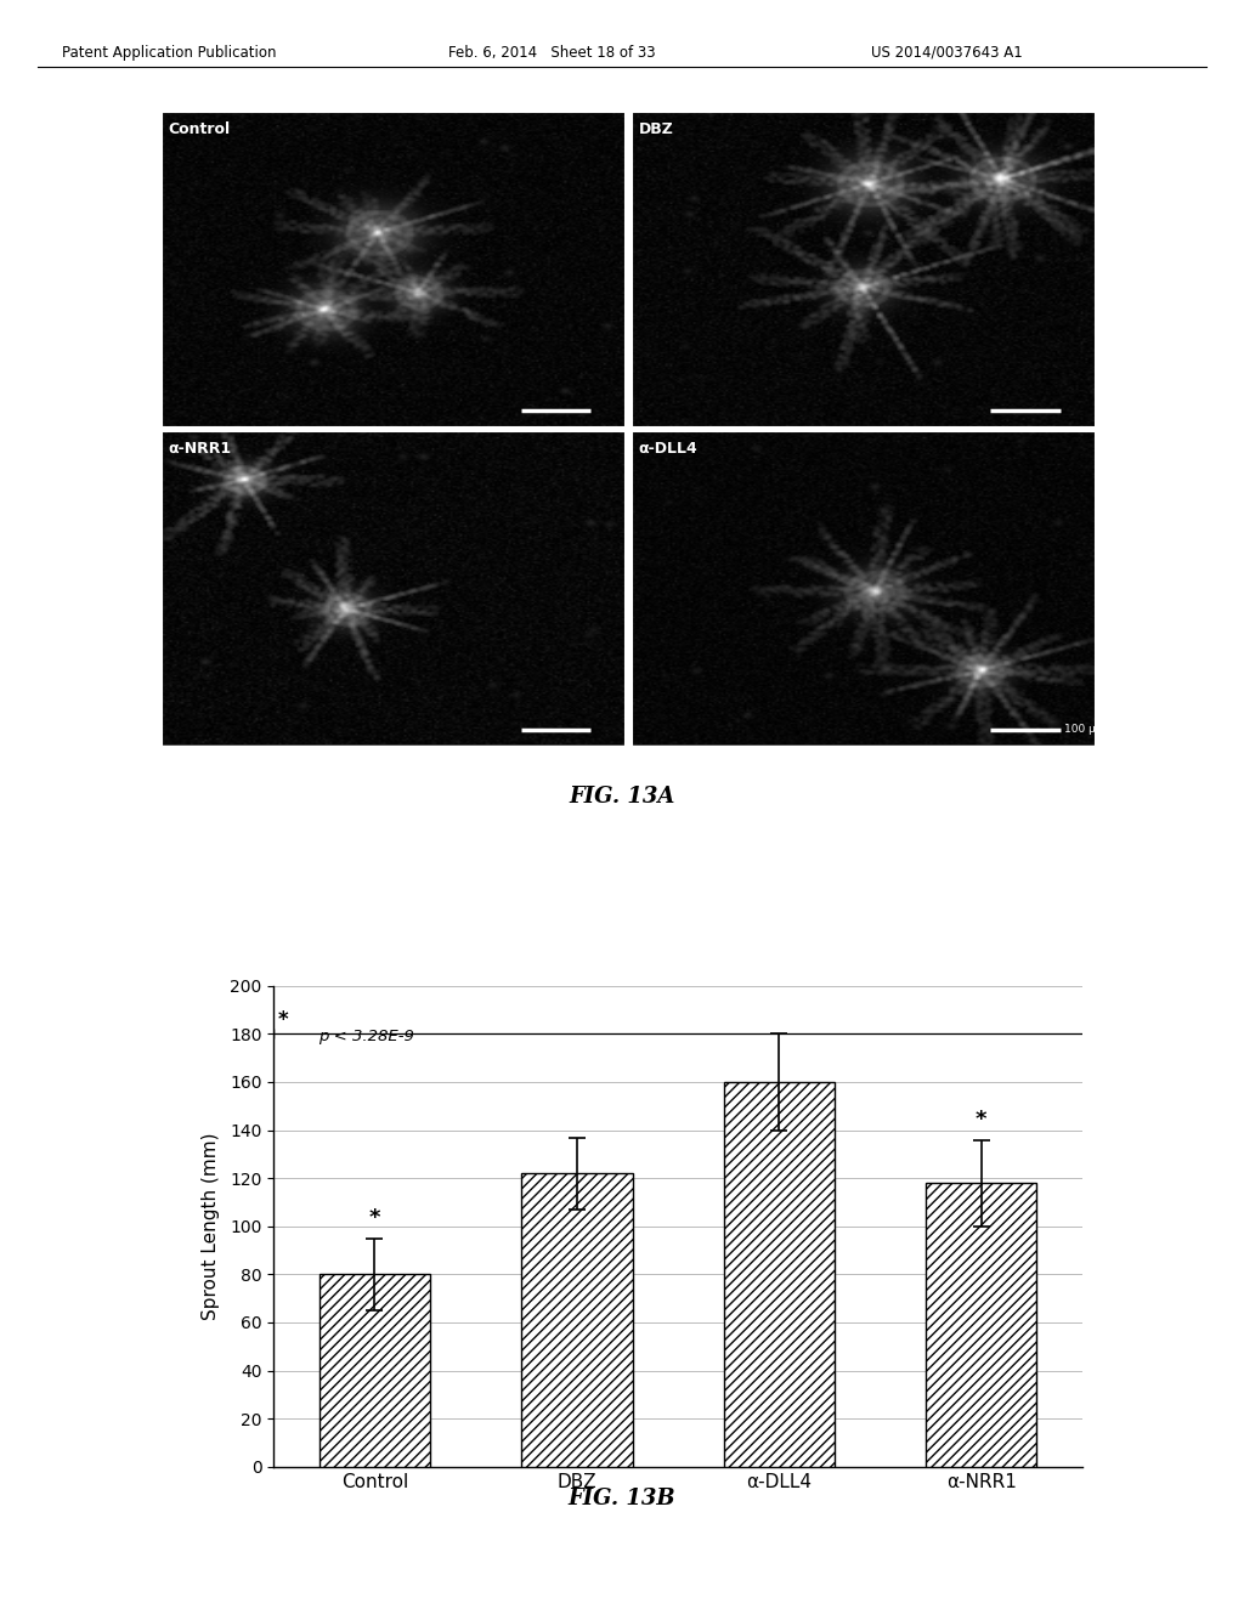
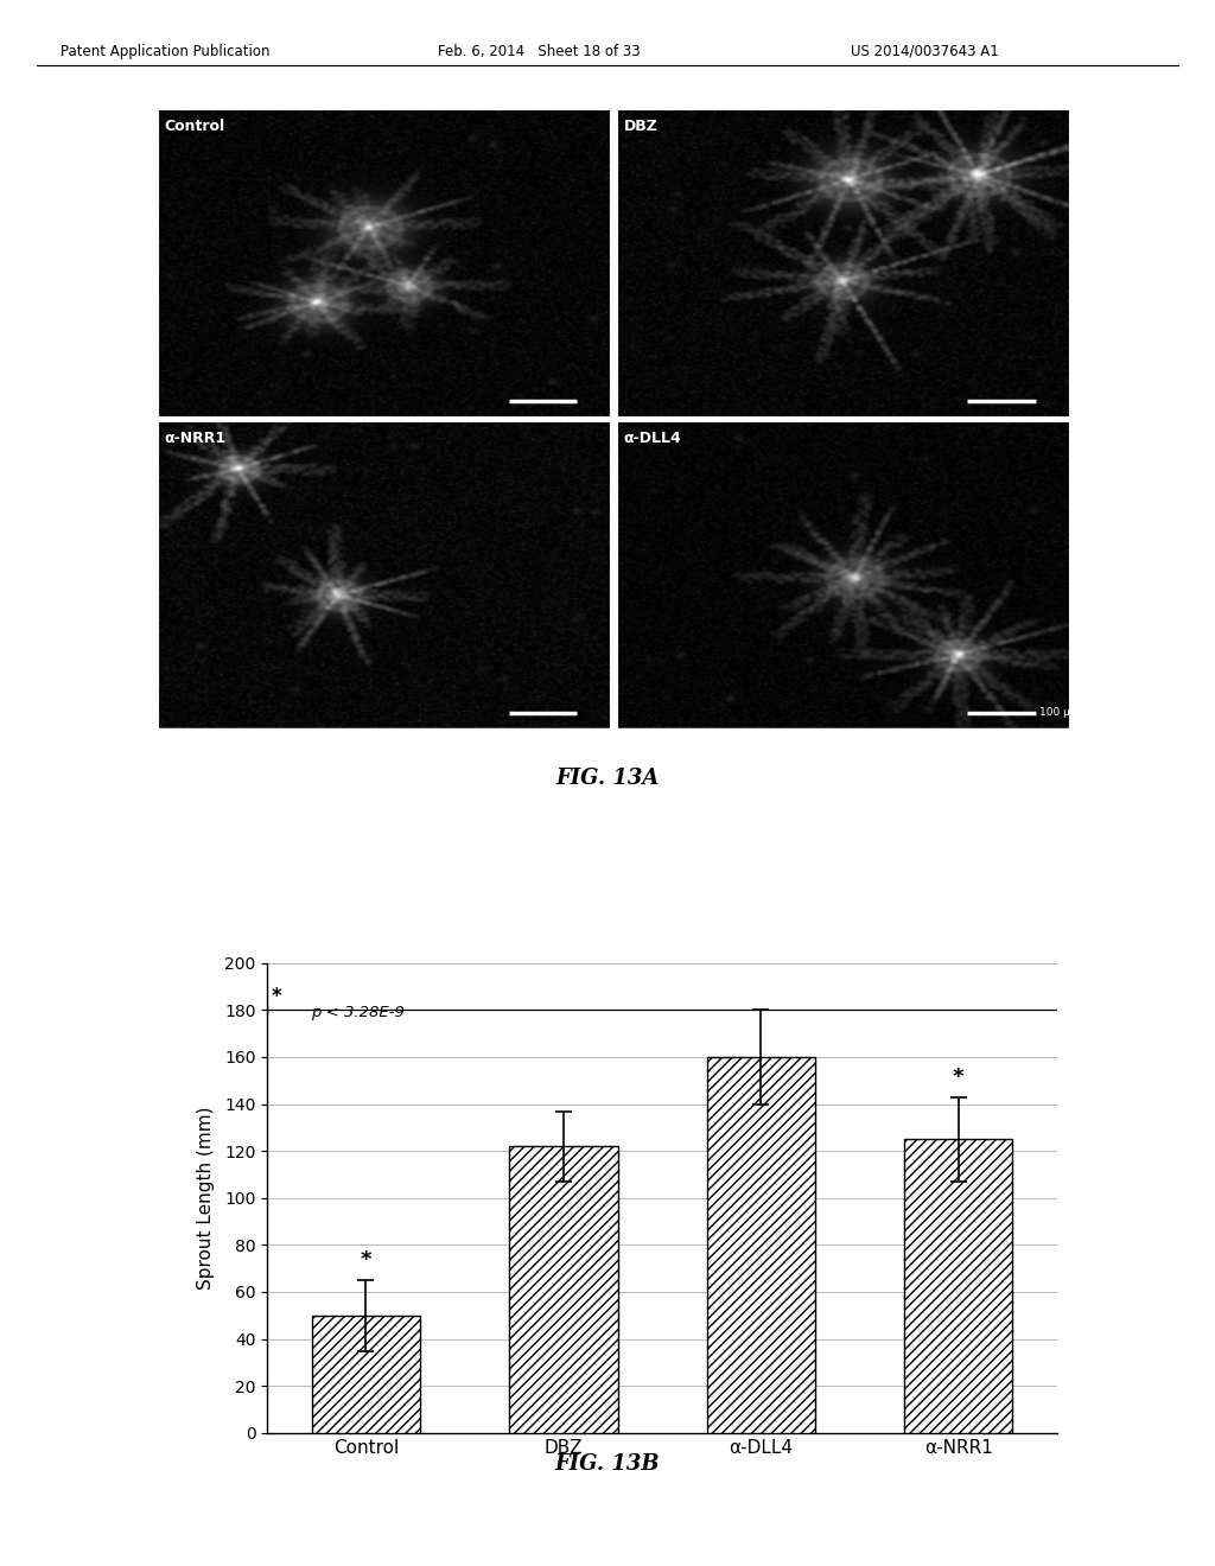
Control: 80 -> 50
α-NRR1: 118 -> 125
